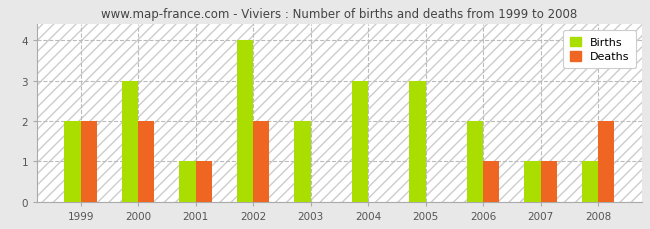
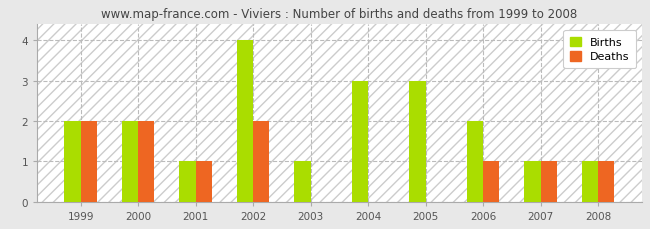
Births/2000: 3 -> 2
Births/2003: 2 -> 1
Deaths/2008: 2 -> 1
